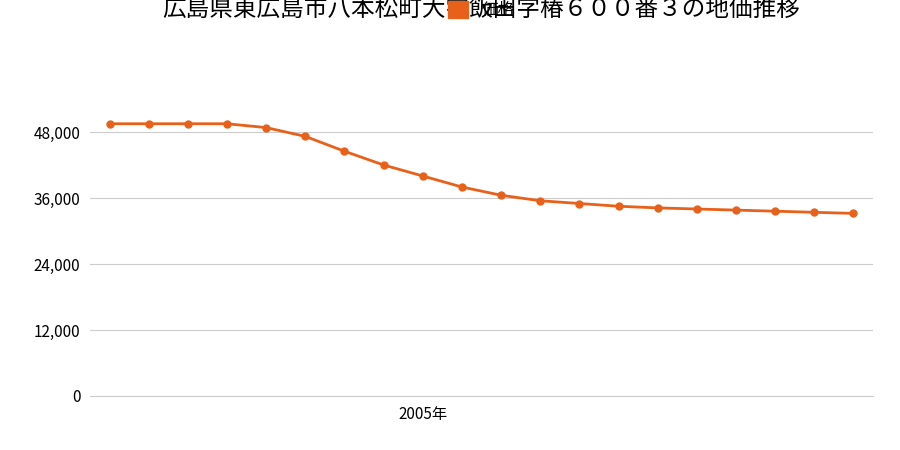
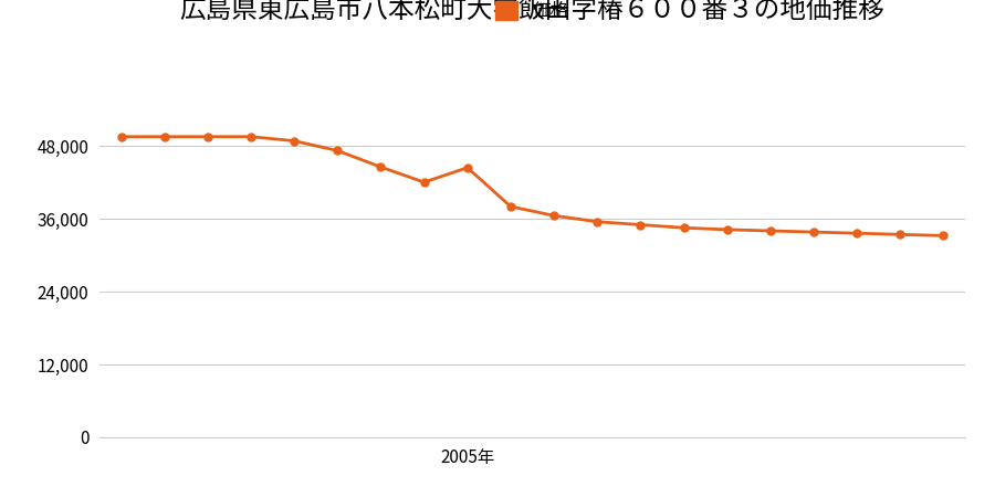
2005年: 40,000 -> 44,400
